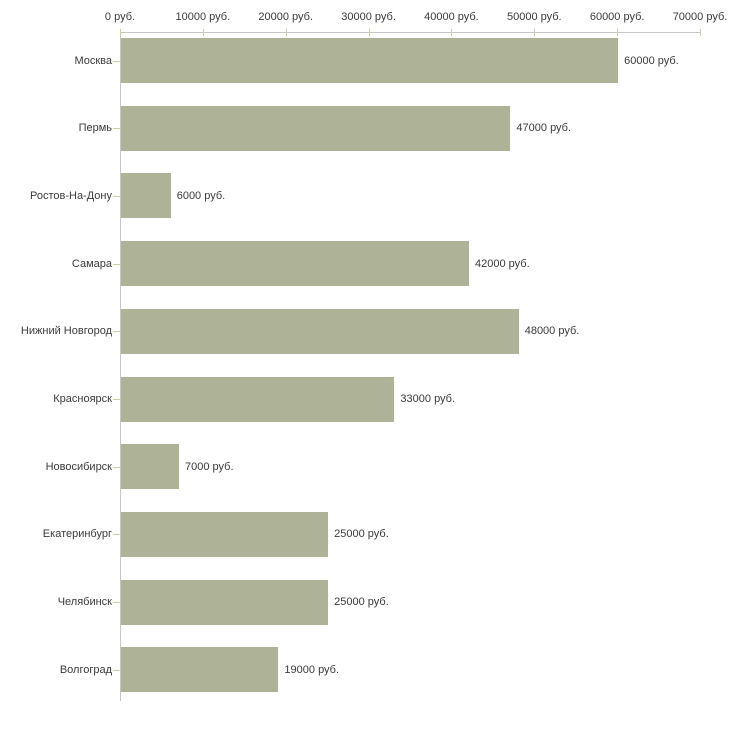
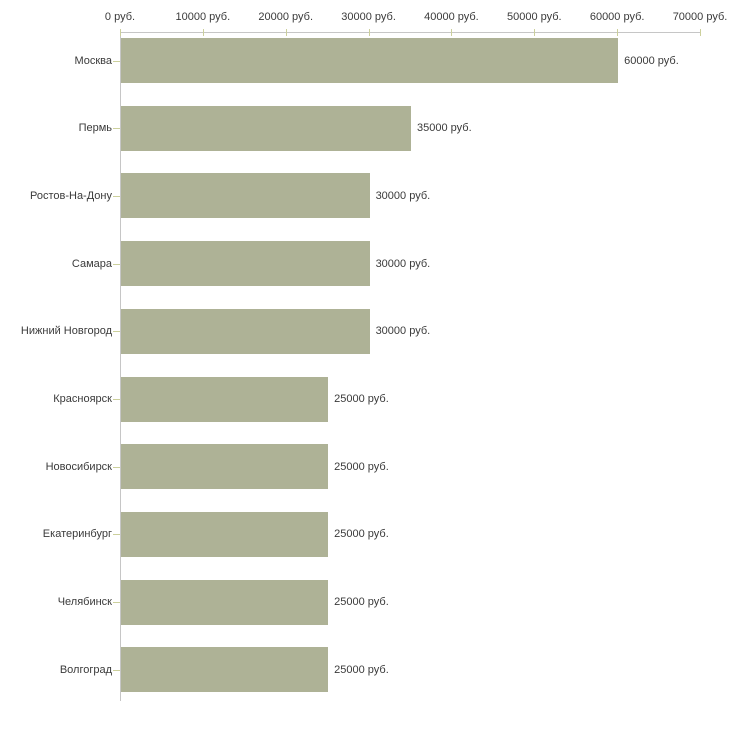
Пермь: 47000 -> 35000
Ростов-На-Дону: 6000 -> 30000
Самара: 42000 -> 30000
Нижний Новгород: 48000 -> 30000
Красноярск: 33000 -> 25000
Новосибирск: 7000 -> 25000
Волгоград: 19000 -> 25000
